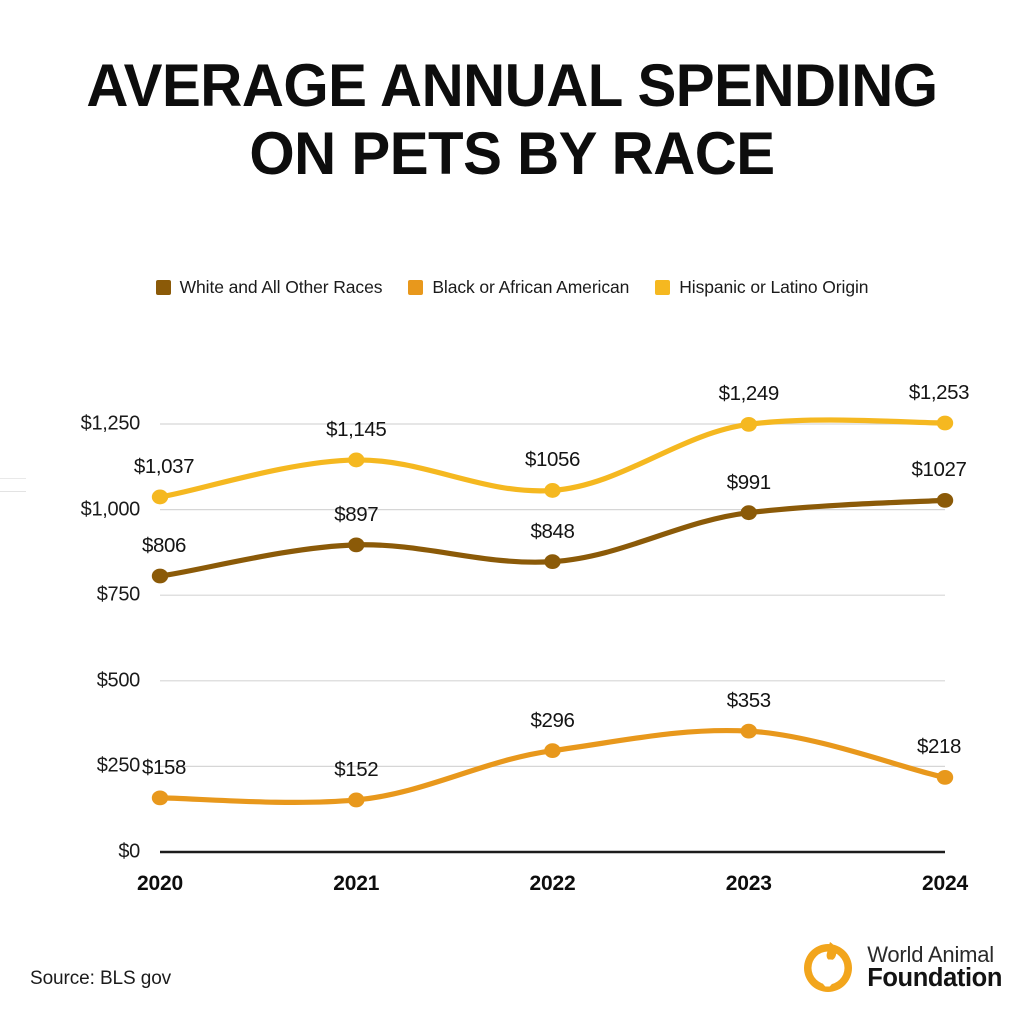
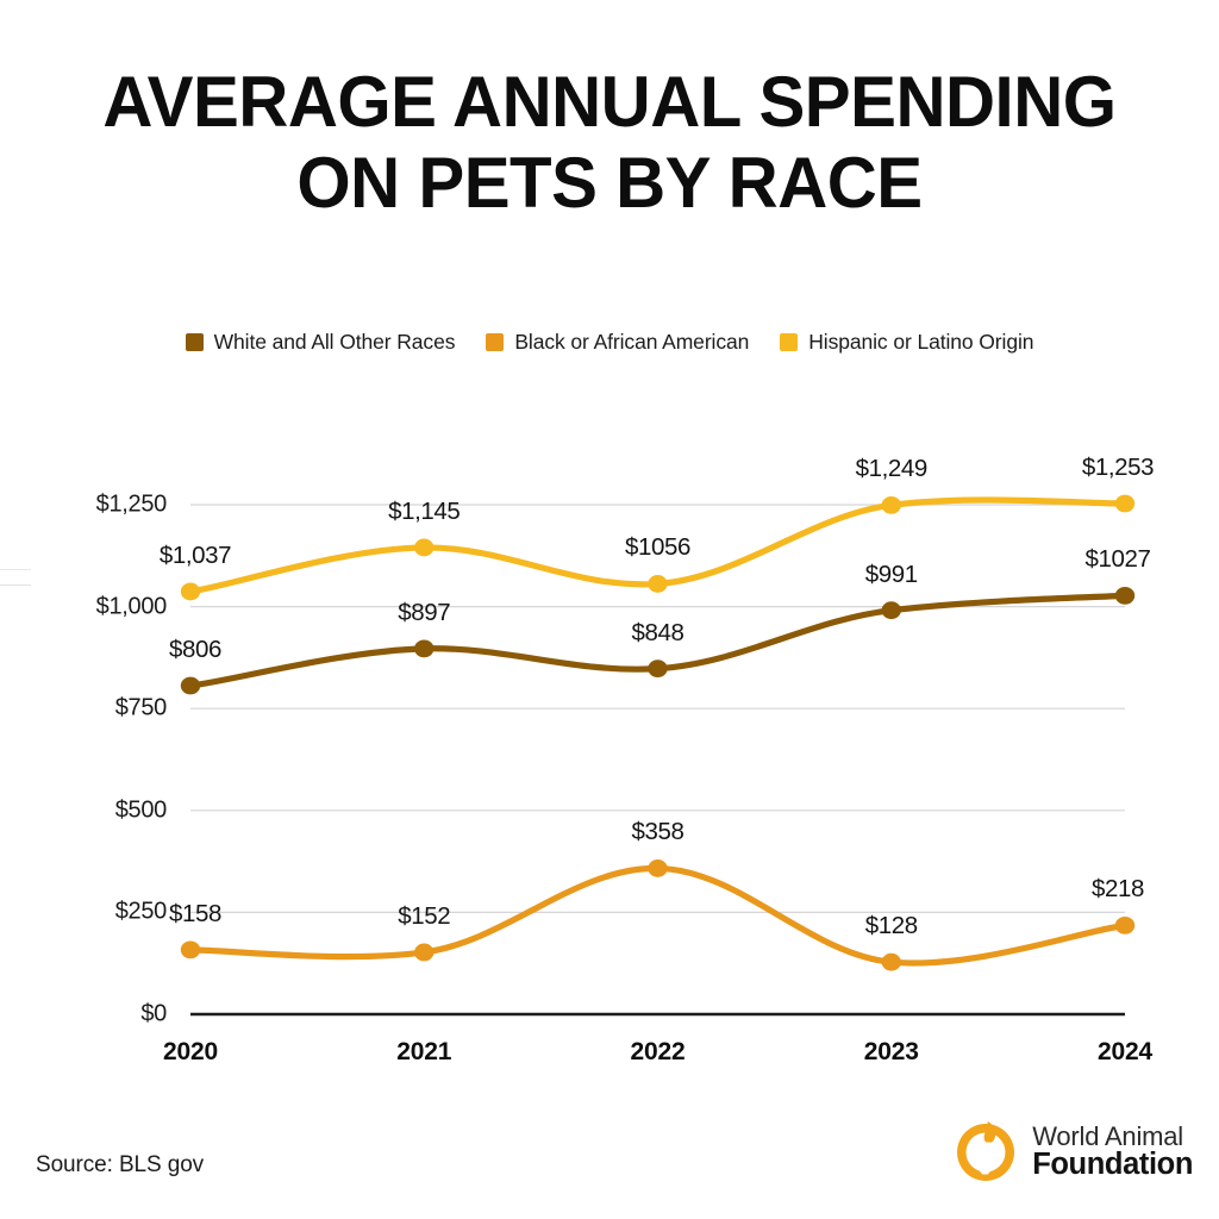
Black or African American/2022: $296 -> $358
Black or African American/2023: $353 -> $128
